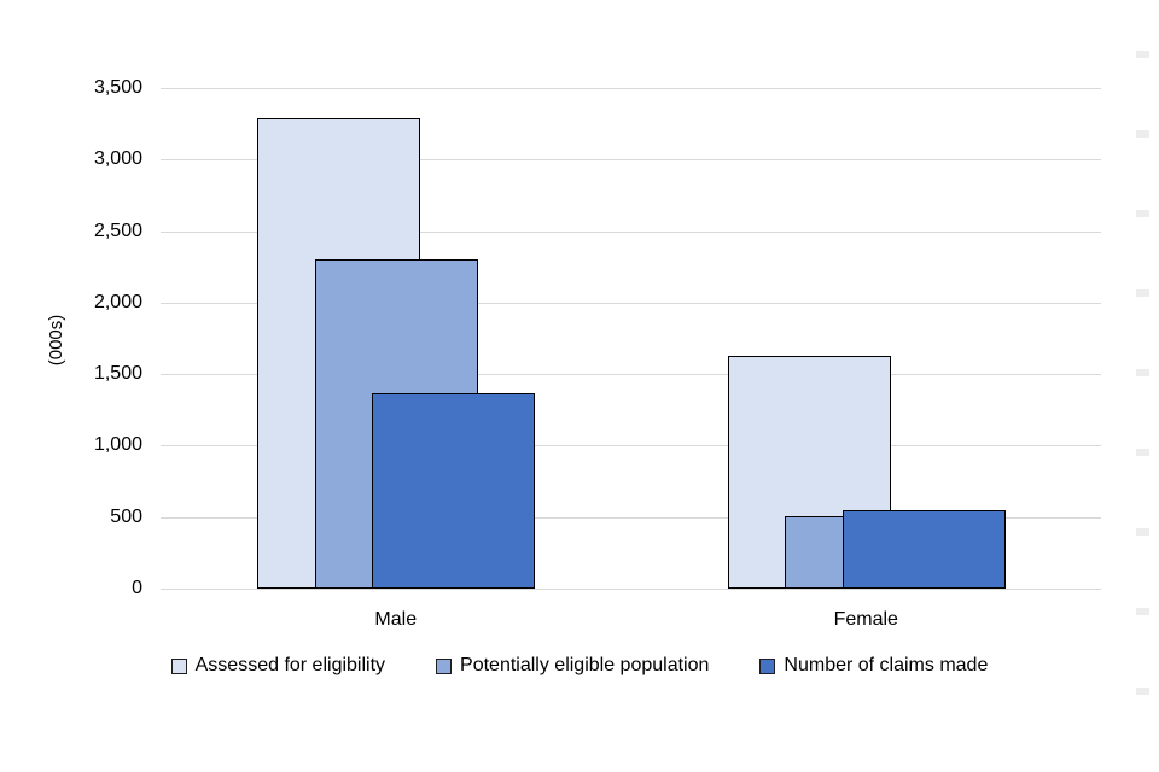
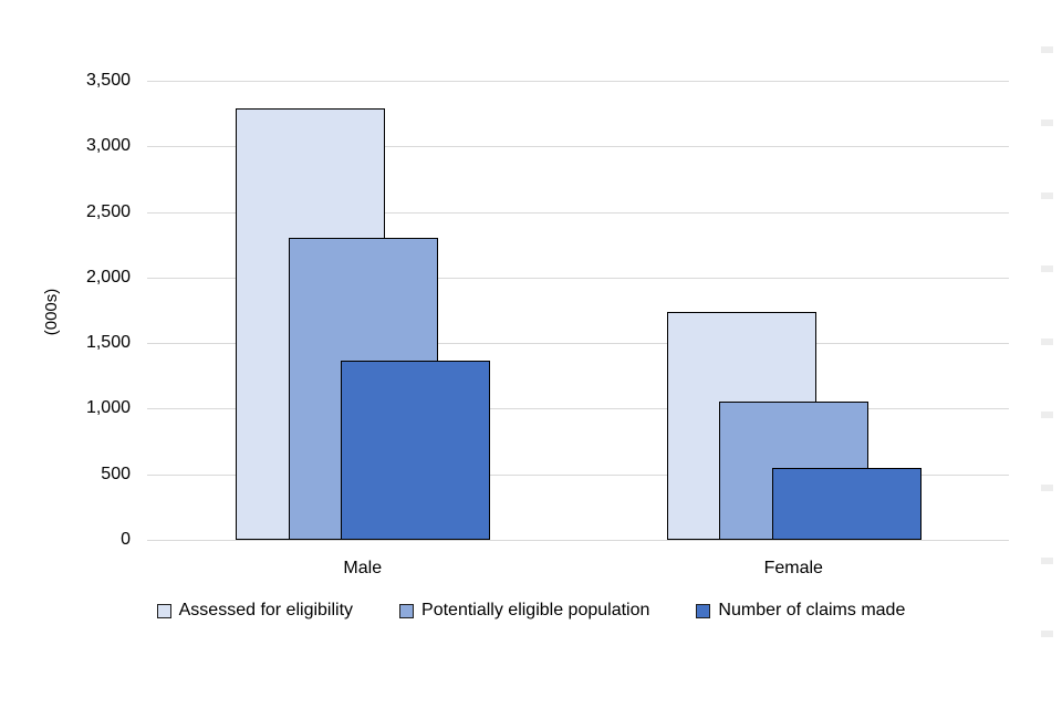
Assessed for eligibility/Female: 1630 -> 1740
Potentially eligible population/Female: 510 -> 1060
